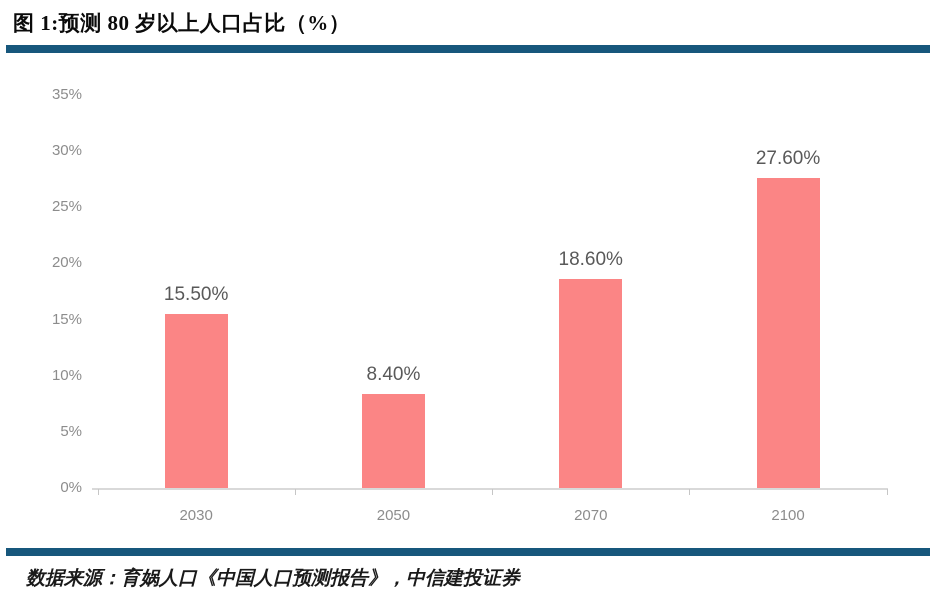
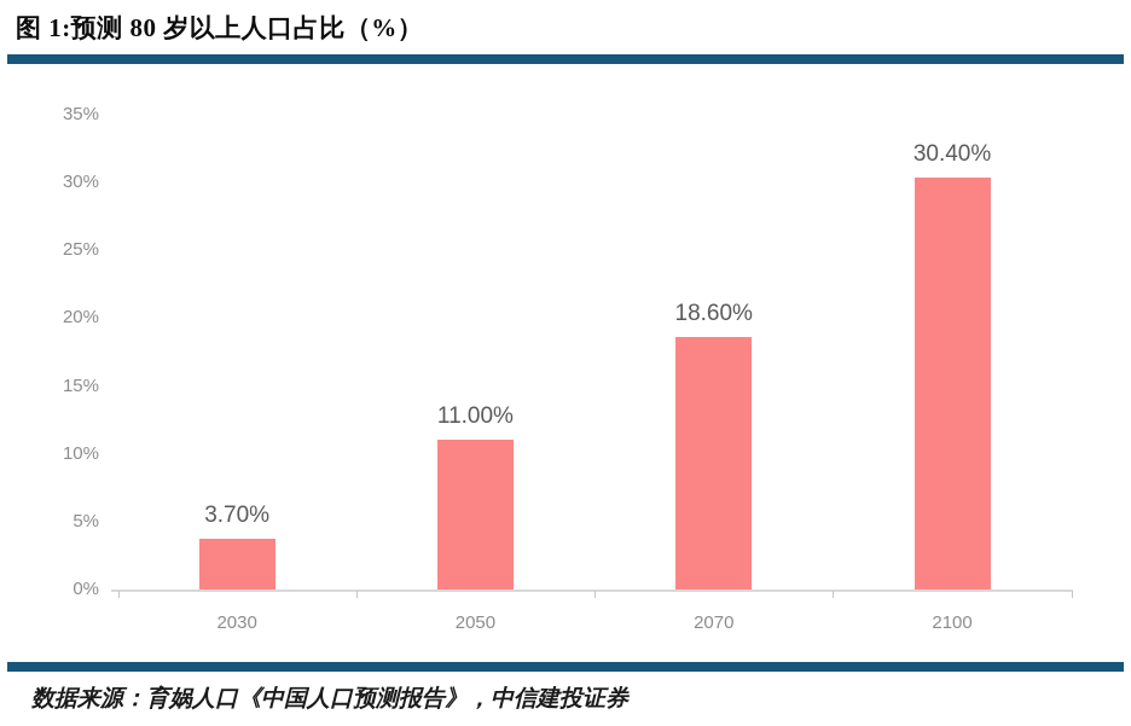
2030: 15.50% -> 3.70%
2050: 8.40% -> 11.00%
2100: 27.60% -> 30.40%
